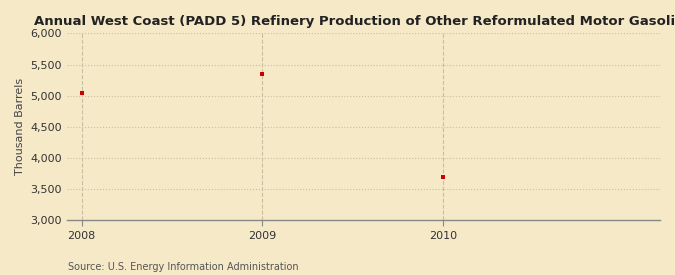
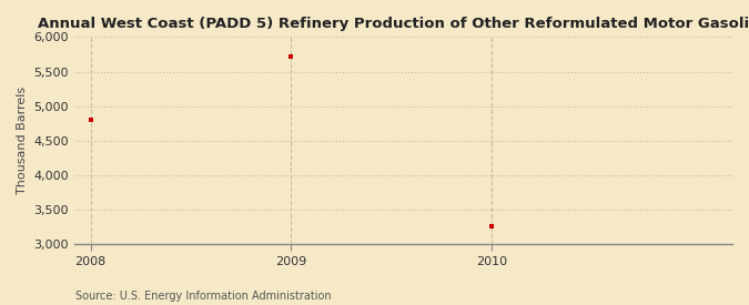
2008: 5,040 -> 4,800
2009: 5,340 -> 5,720
2010: 3,700 -> 3,270
